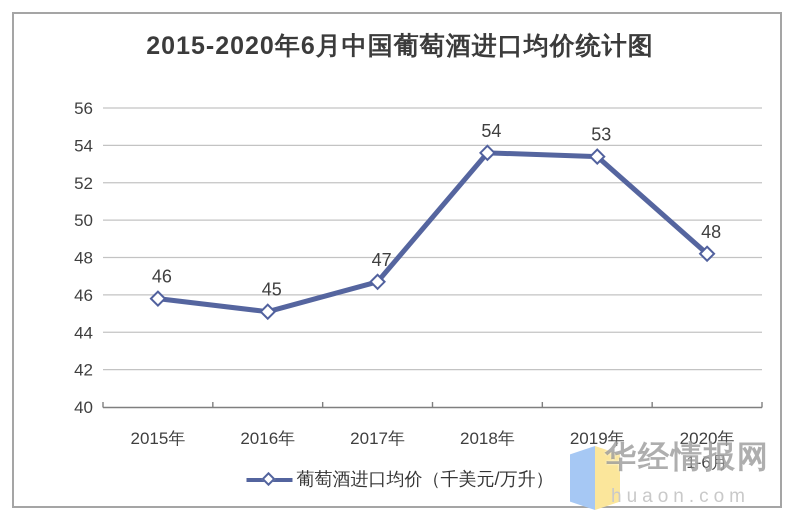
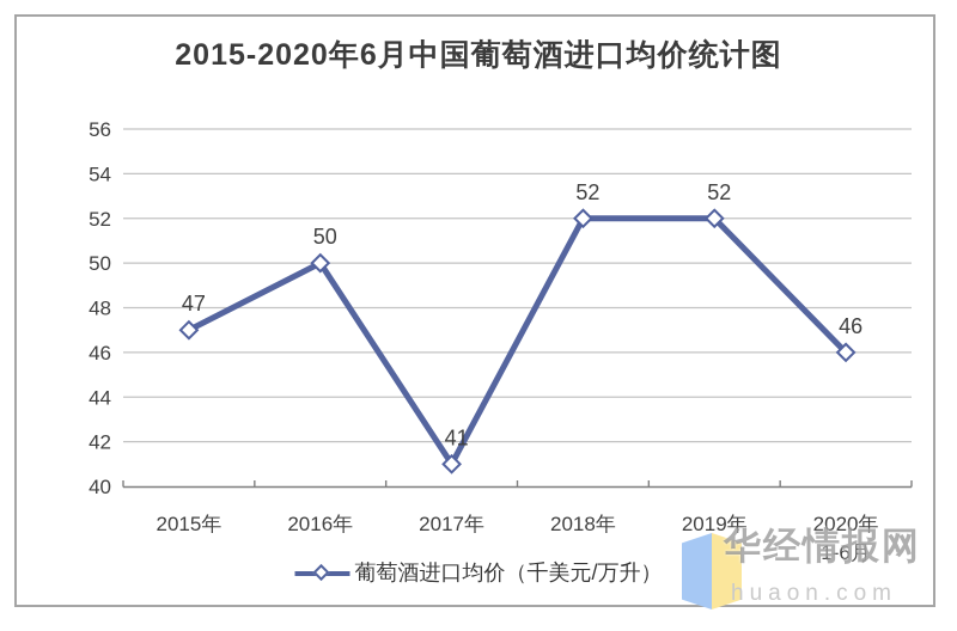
2015年: 46 -> 47
2016年: 45 -> 50
2017年: 47 -> 41
2018年: 54 -> 52
2019年: 53 -> 52
2020年: 48 -> 46
